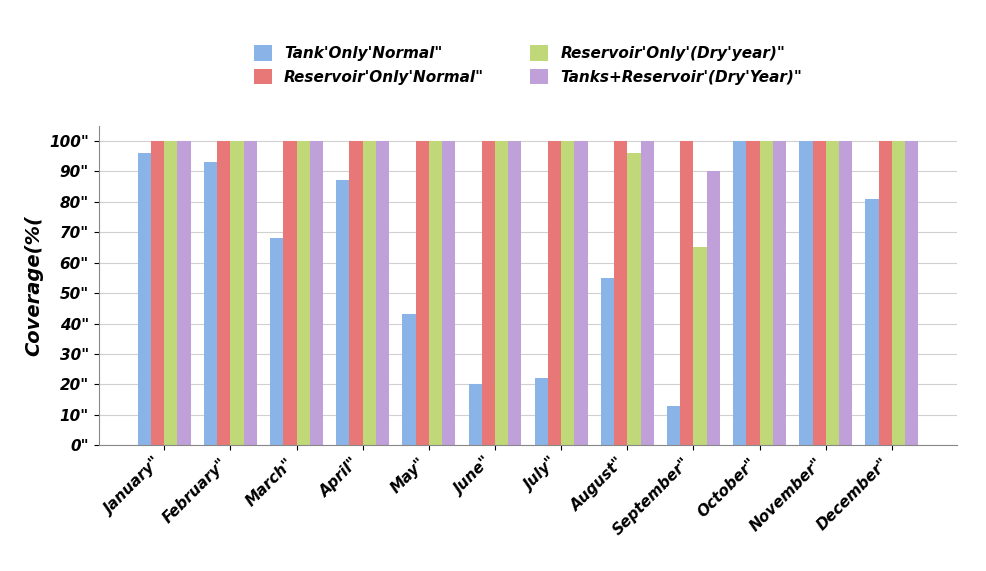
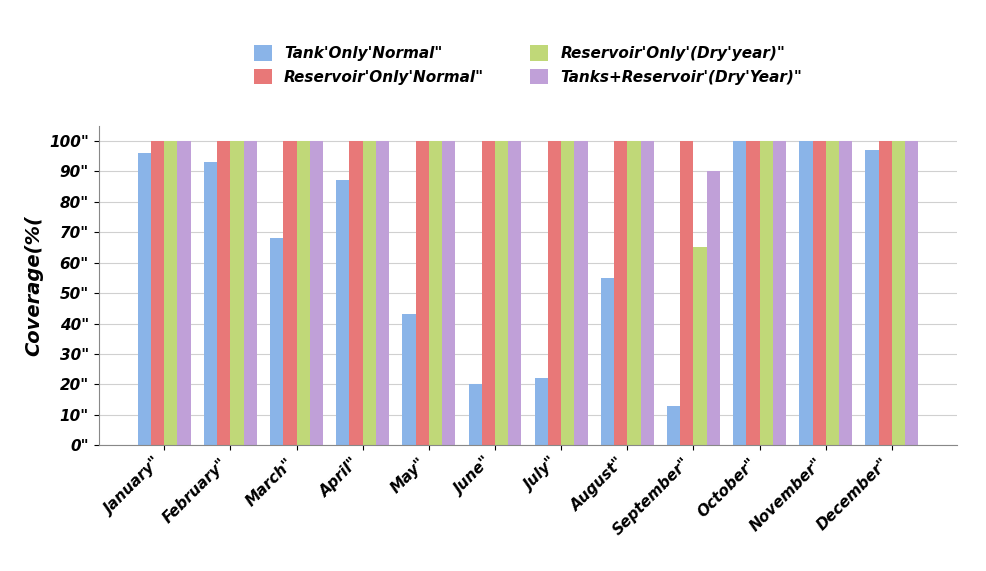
Reservoir'Only'(Dry'year)"/August": 96" -> 100"
Tank'Only'Normal"/December": 81" -> 97"
